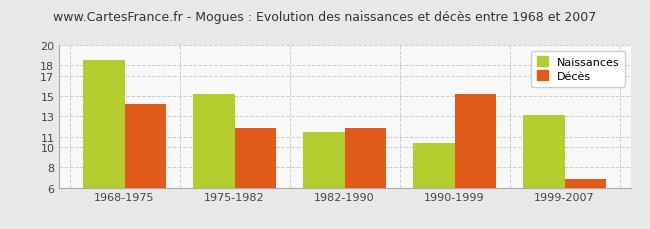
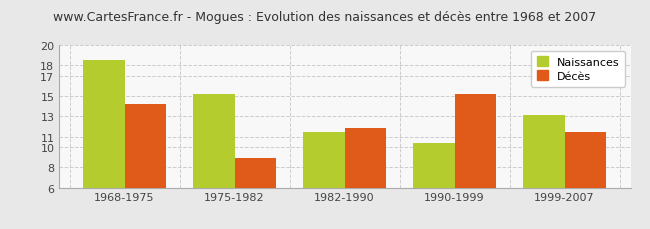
Décès/1975-1982: 11.9 -> 8.9
Décès/1999-2007: 6.8 -> 11.5
